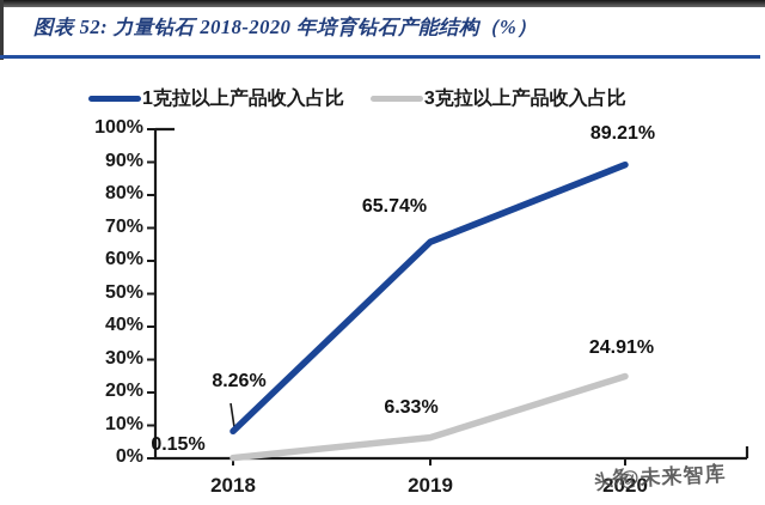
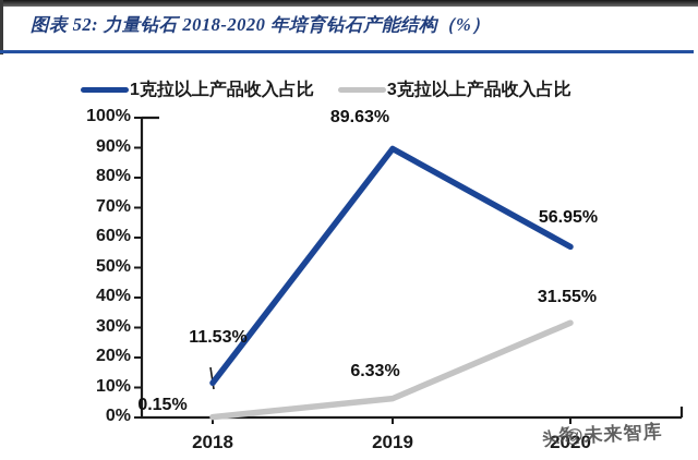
1克拉以上产品收入占比/2018: 8.26% -> 11.53%
1克拉以上产品收入占比/2019: 65.74% -> 89.63%
1克拉以上产品收入占比/2020: 89.21% -> 56.95%
3克拉以上产品收入占比/2020: 24.91% -> 31.55%
